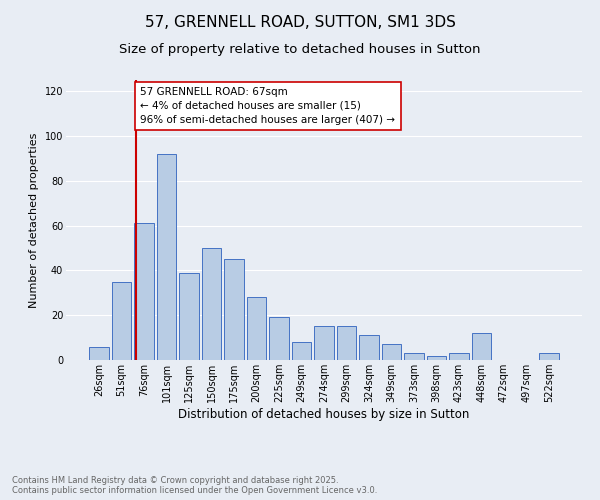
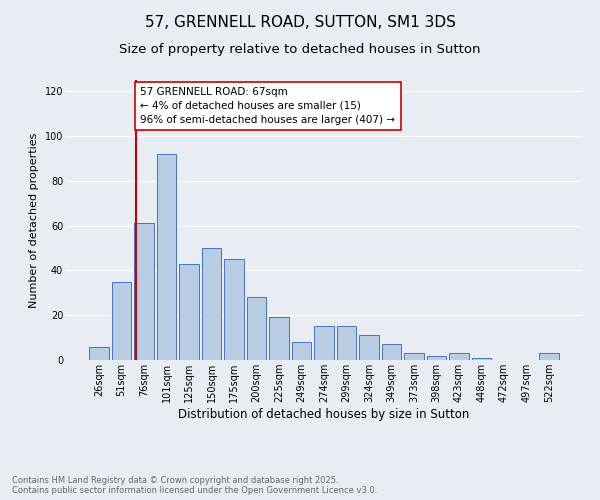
125sqm: 39 -> 43
448sqm: 12 -> 1
